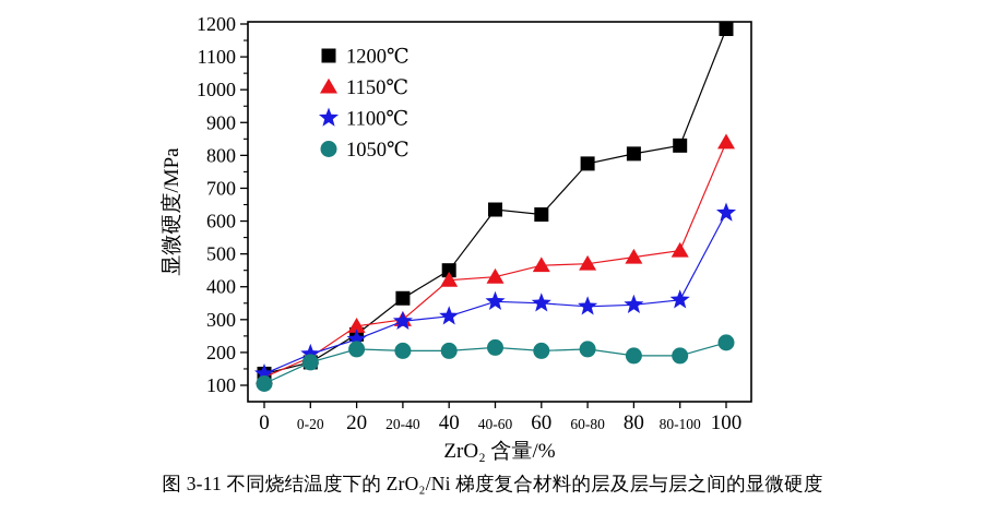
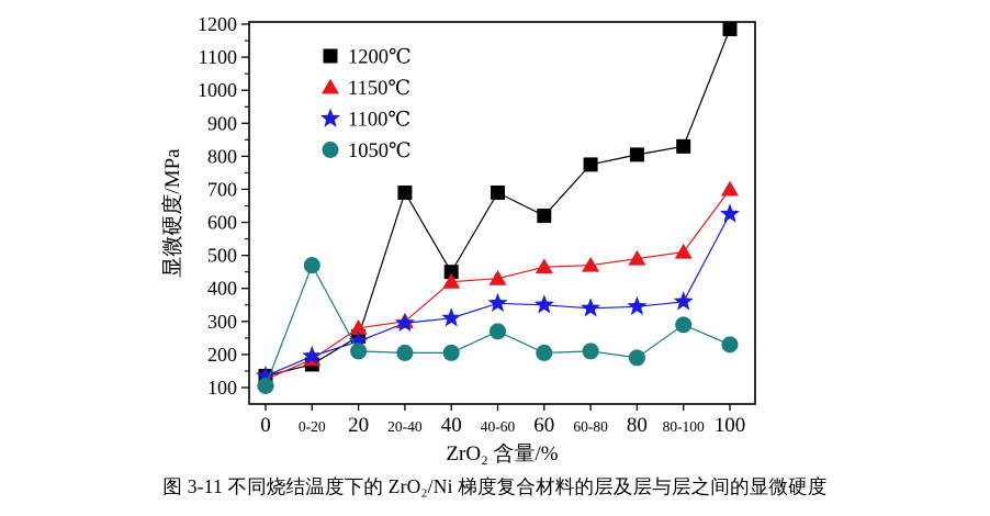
1050℃/0-20: 170 -> 470
1200℃/20-40: 360 -> 690
1200℃/40-60: 640 -> 690
1050℃/40-60: 220 -> 270
1050℃/80-100: 190 -> 290
1150℃/100: 840 -> 700
